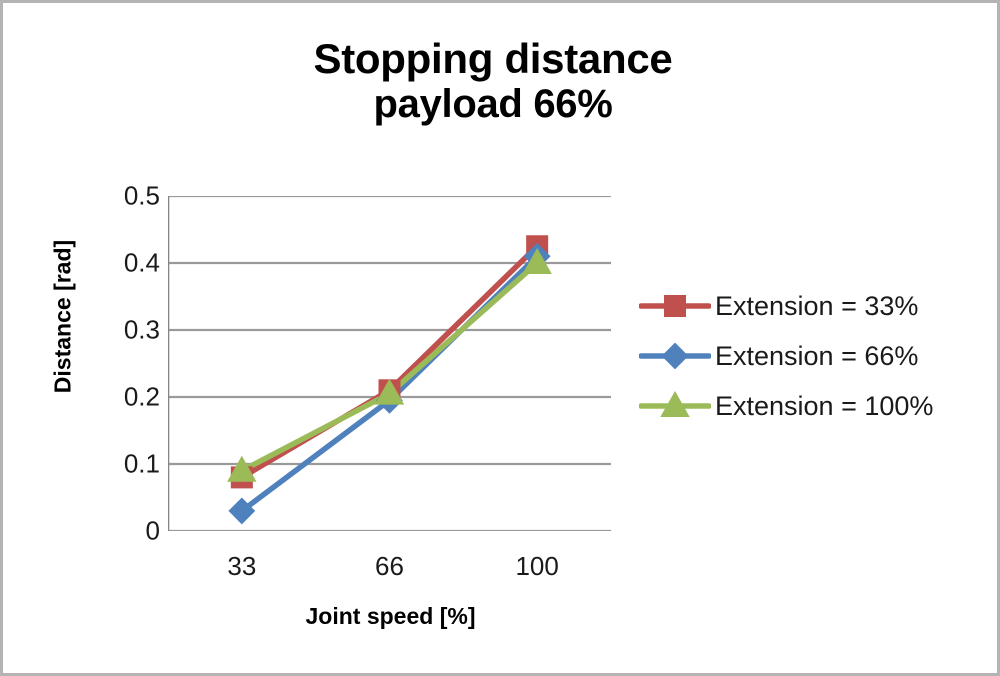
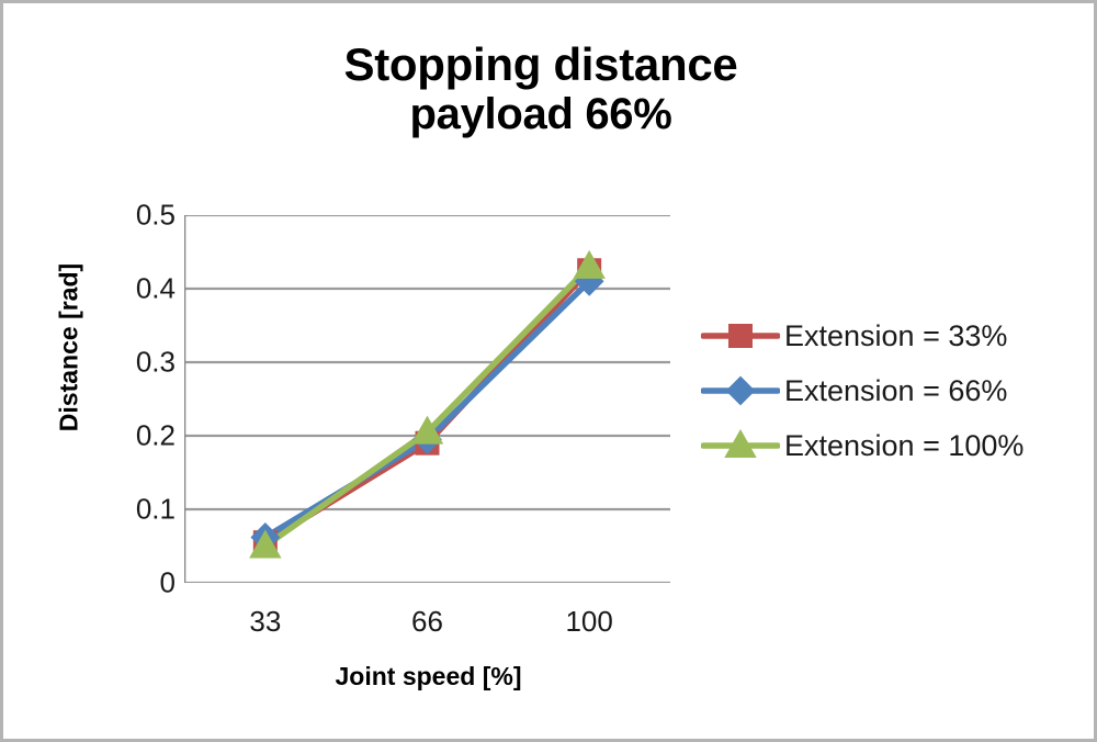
Extension = 33%/33: 0.08 -> 0.06
Extension = 66%/33: 0.03 -> 0.06
Extension = 100%/33: 0.09 -> 0.05
Extension = 33%/66: 0.21 -> 0.19
Extension = 100%/100: 0.40 -> 0.43
